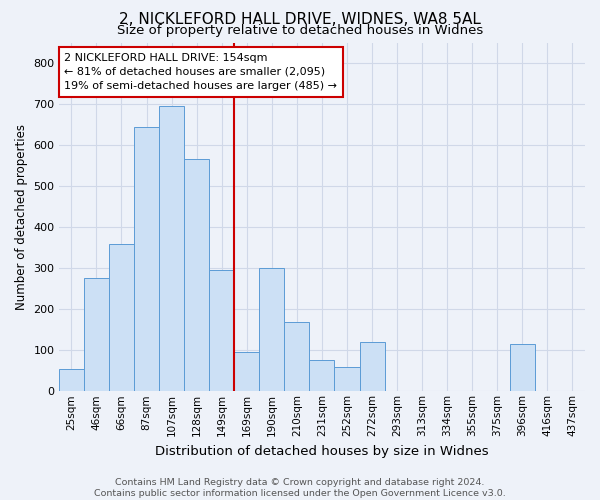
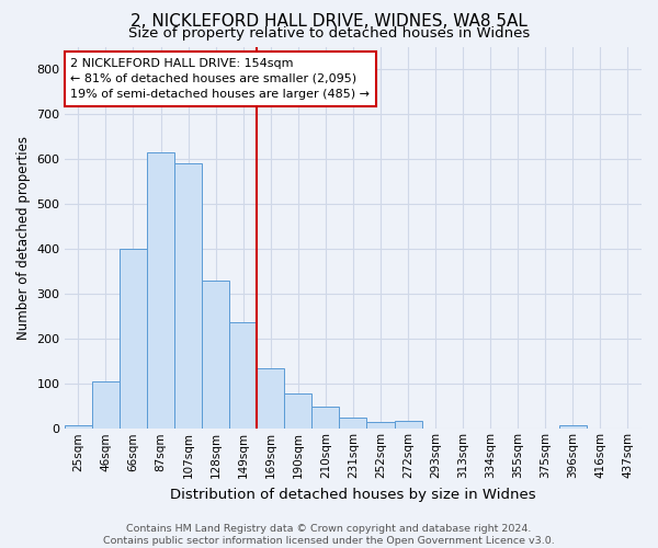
25sqm: 55 -> 8
46sqm: 275 -> 105
66sqm: 360 -> 400
87sqm: 645 -> 615
107sqm: 695 -> 590
128sqm: 565 -> 330
149sqm: 295 -> 237
169sqm: 95 -> 135
190sqm: 300 -> 78
210sqm: 170 -> 50
231sqm: 75 -> 25
252sqm: 60 -> 15
272sqm: 120 -> 17
396sqm: 115 -> 8
